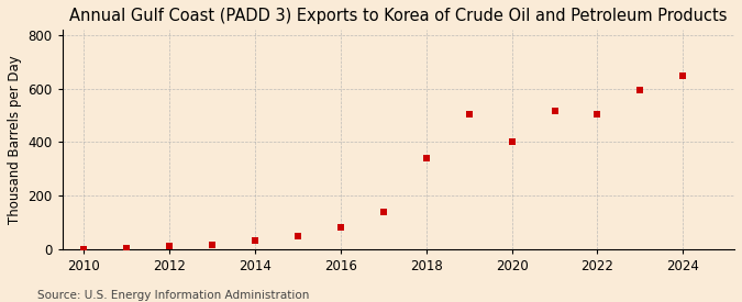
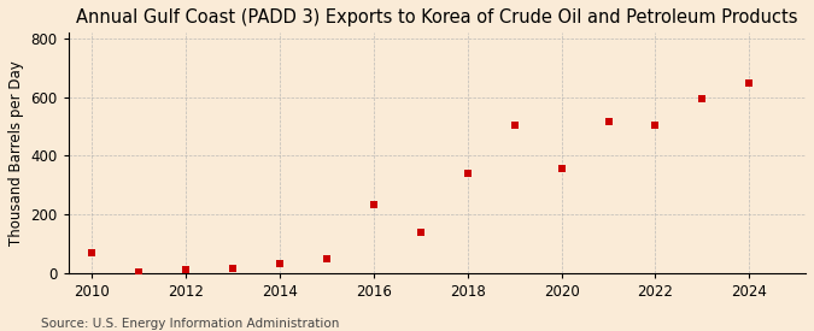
2010: 1 -> 70
2016: 80 -> 235
2020: 400 -> 355
